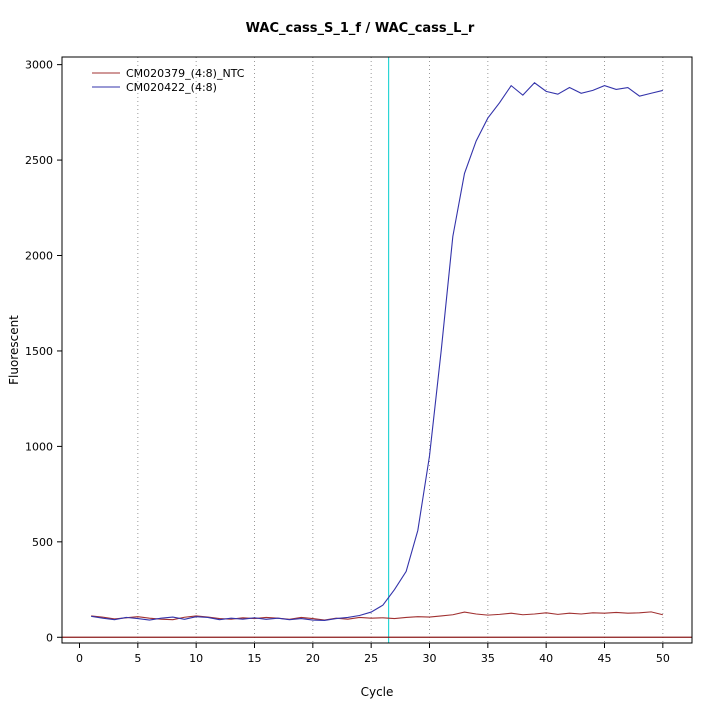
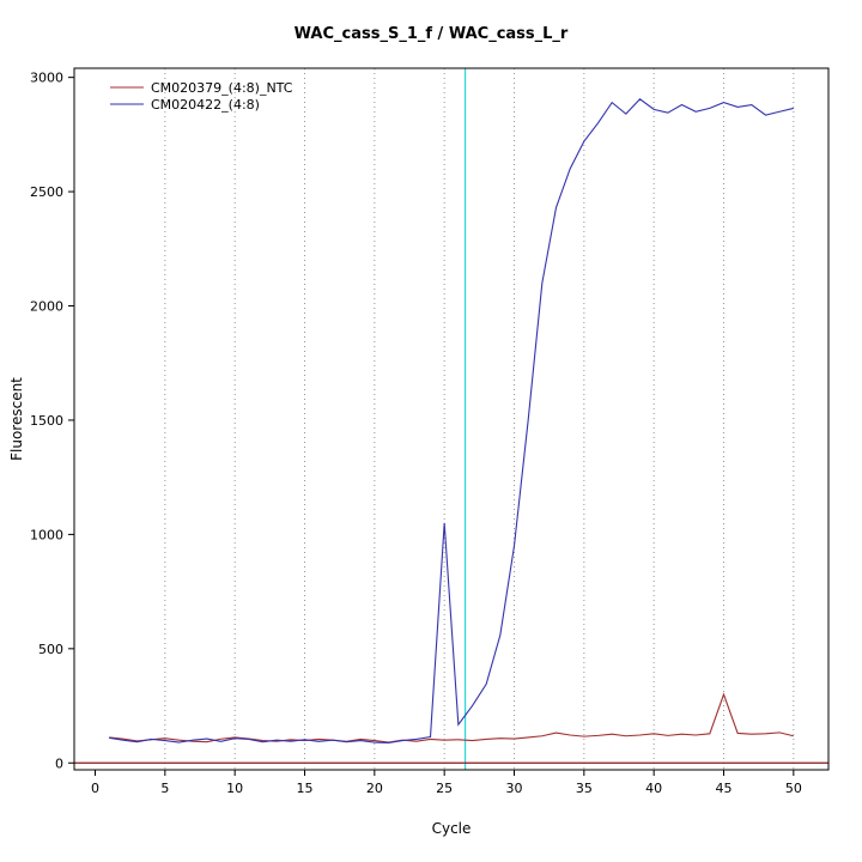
CM020422_(4:8)/25: 130 -> 1050
CM020379_(4:8)_NTC/45: 130 -> 300
